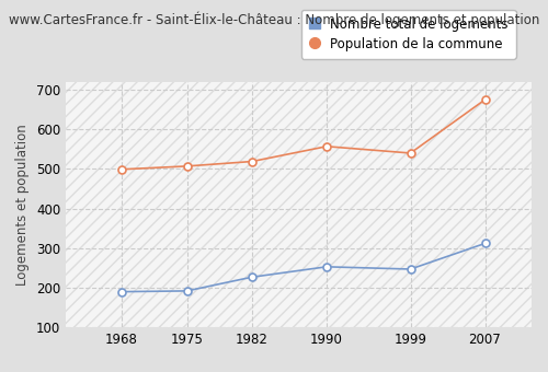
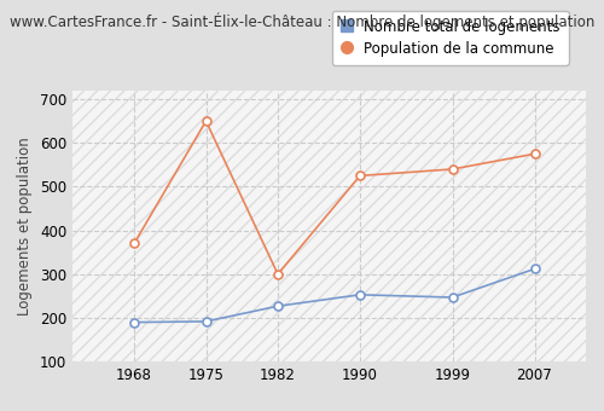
Population de la commune/1968: 499 -> 370
Population de la commune/1975: 507 -> 650
Population de la commune/1982: 519 -> 300
Population de la commune/1990: 557 -> 525
Population de la commune/2007: 675 -> 575
